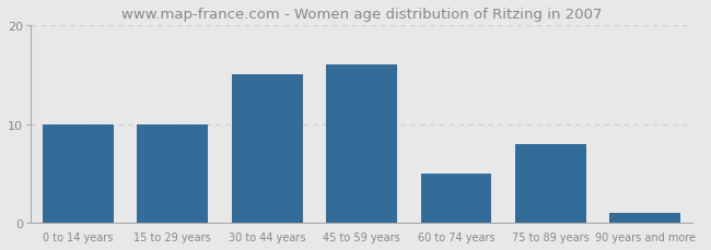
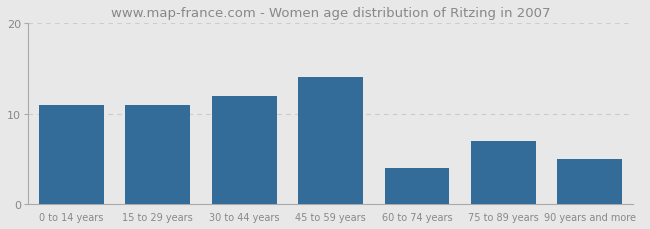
0 to 14 years: 10 -> 11
15 to 29 years: 10 -> 11
30 to 44 years: 15 -> 12
45 to 59 years: 16 -> 14
60 to 74 years: 5 -> 4
75 to 89 years: 8 -> 7
90 years and more: 1 -> 5
